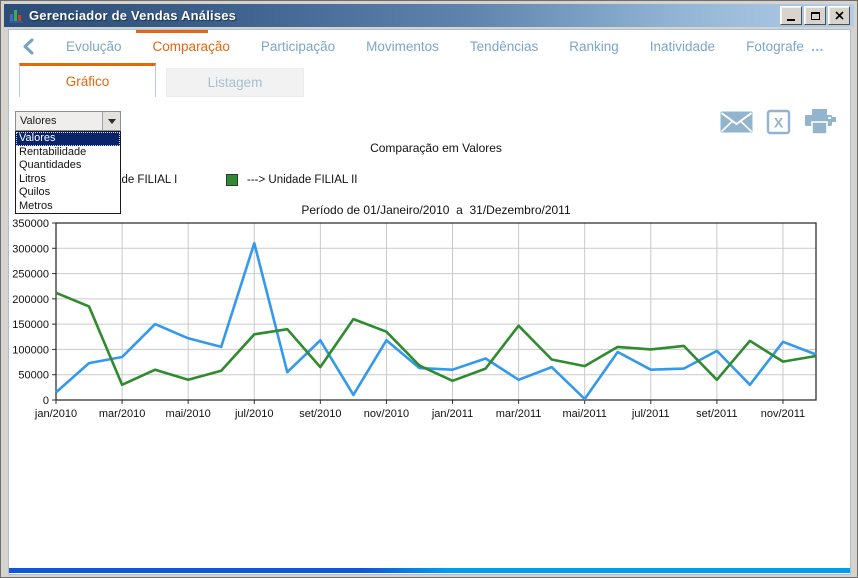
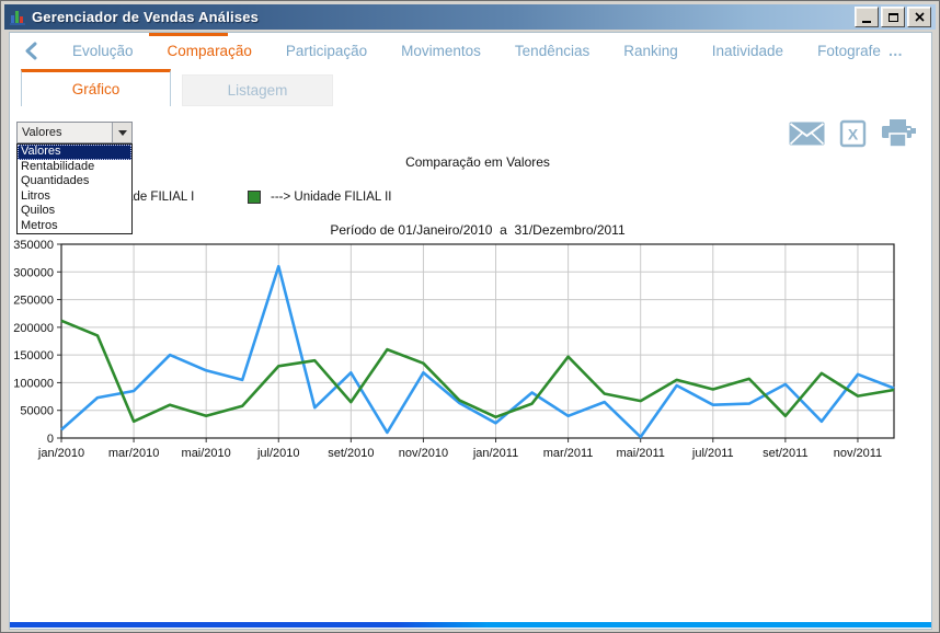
---> Unidade FILIAL I/jan/2011: 60000 -> 30000
---> Unidade FILIAL II/jul/2011: 100000 -> 90000
